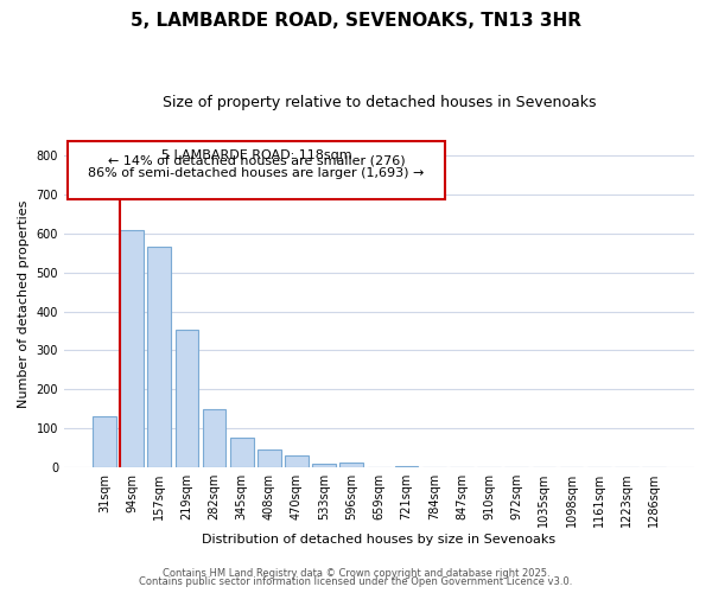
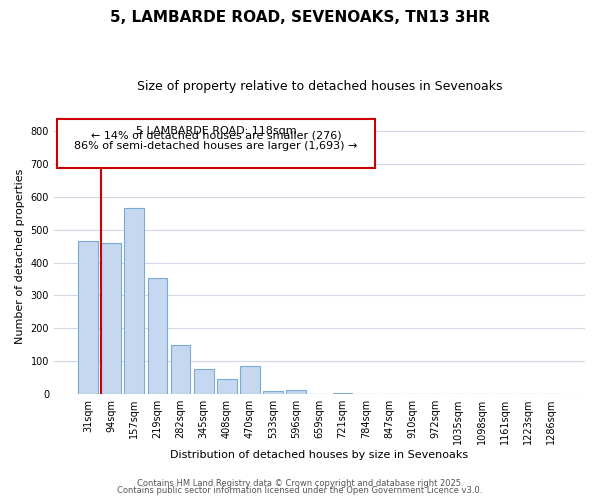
31sqm: 130 -> 465
94sqm: 607 -> 460
470sqm: 32 -> 85
